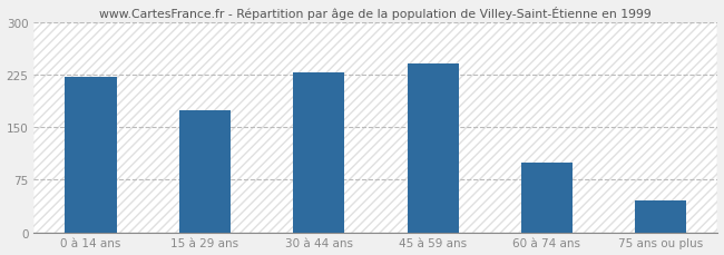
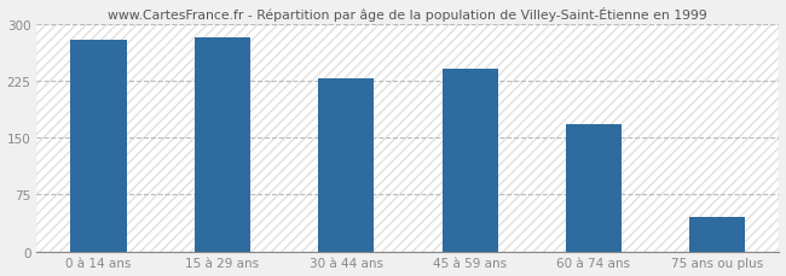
0 à 14 ans: 222 -> 280
15 à 29 ans: 175 -> 282
60 à 74 ans: 100 -> 168
